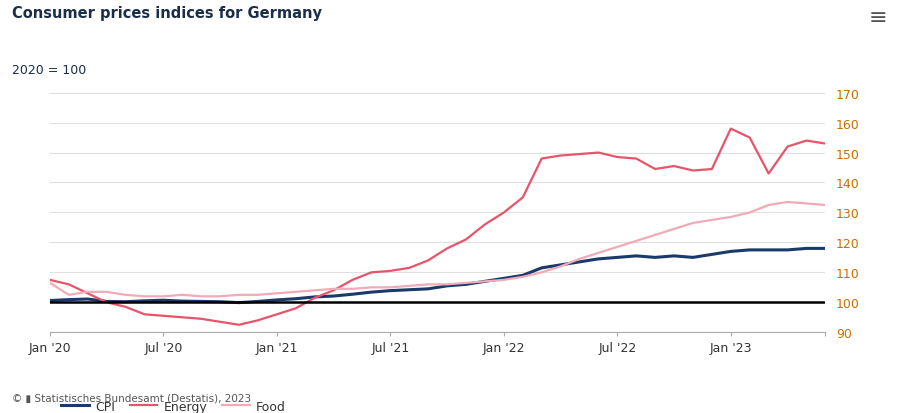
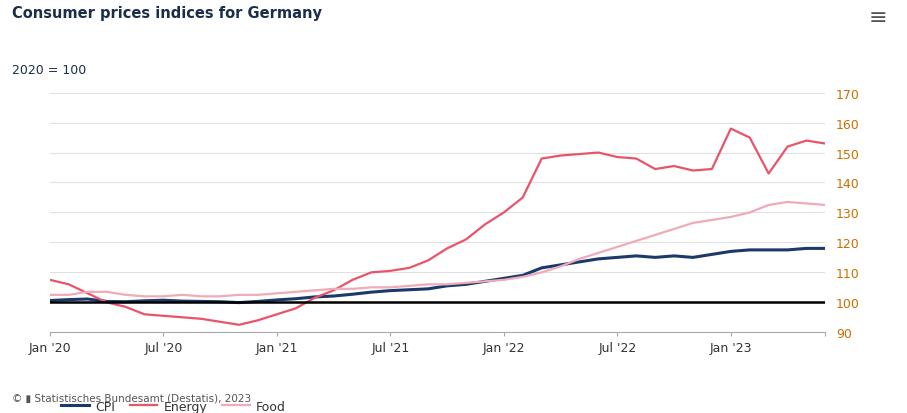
Food/Jan '20: 106.5 -> 102.5
